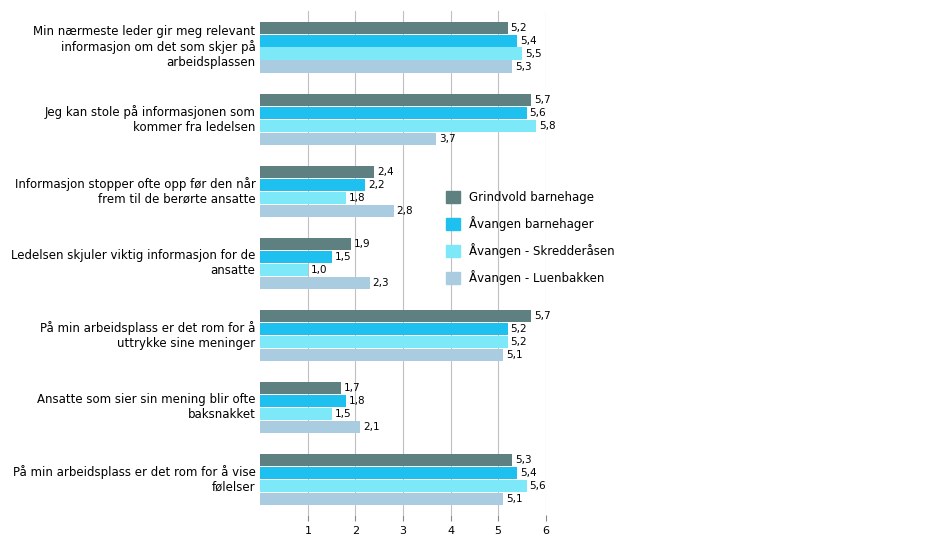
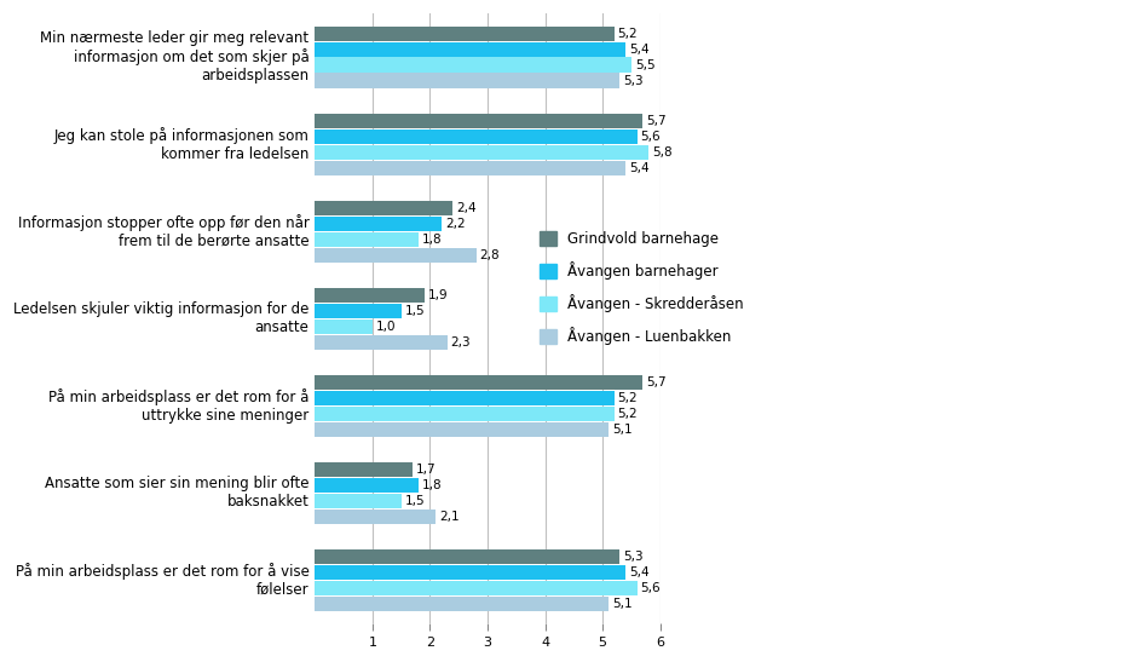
Åvangen - Luenbakken/Jeg kan stole på informasjonen som kommer fra ledelsen: 3,7 -> 5,4
